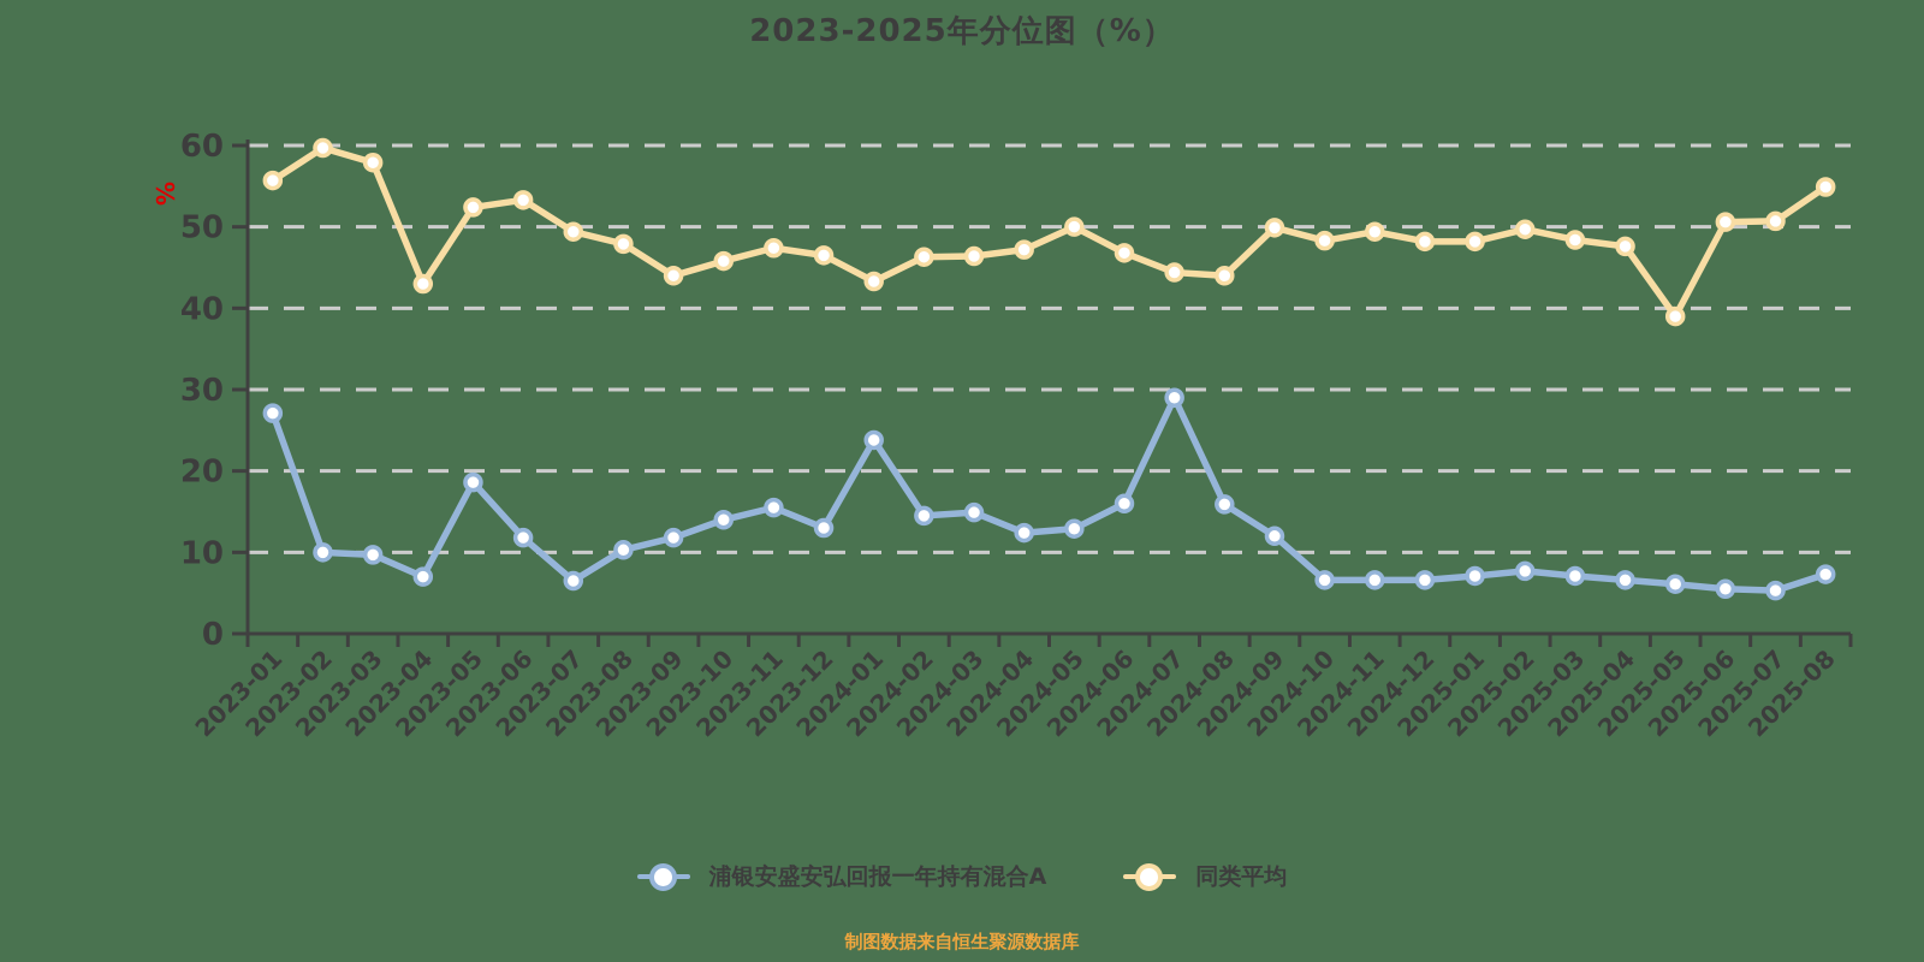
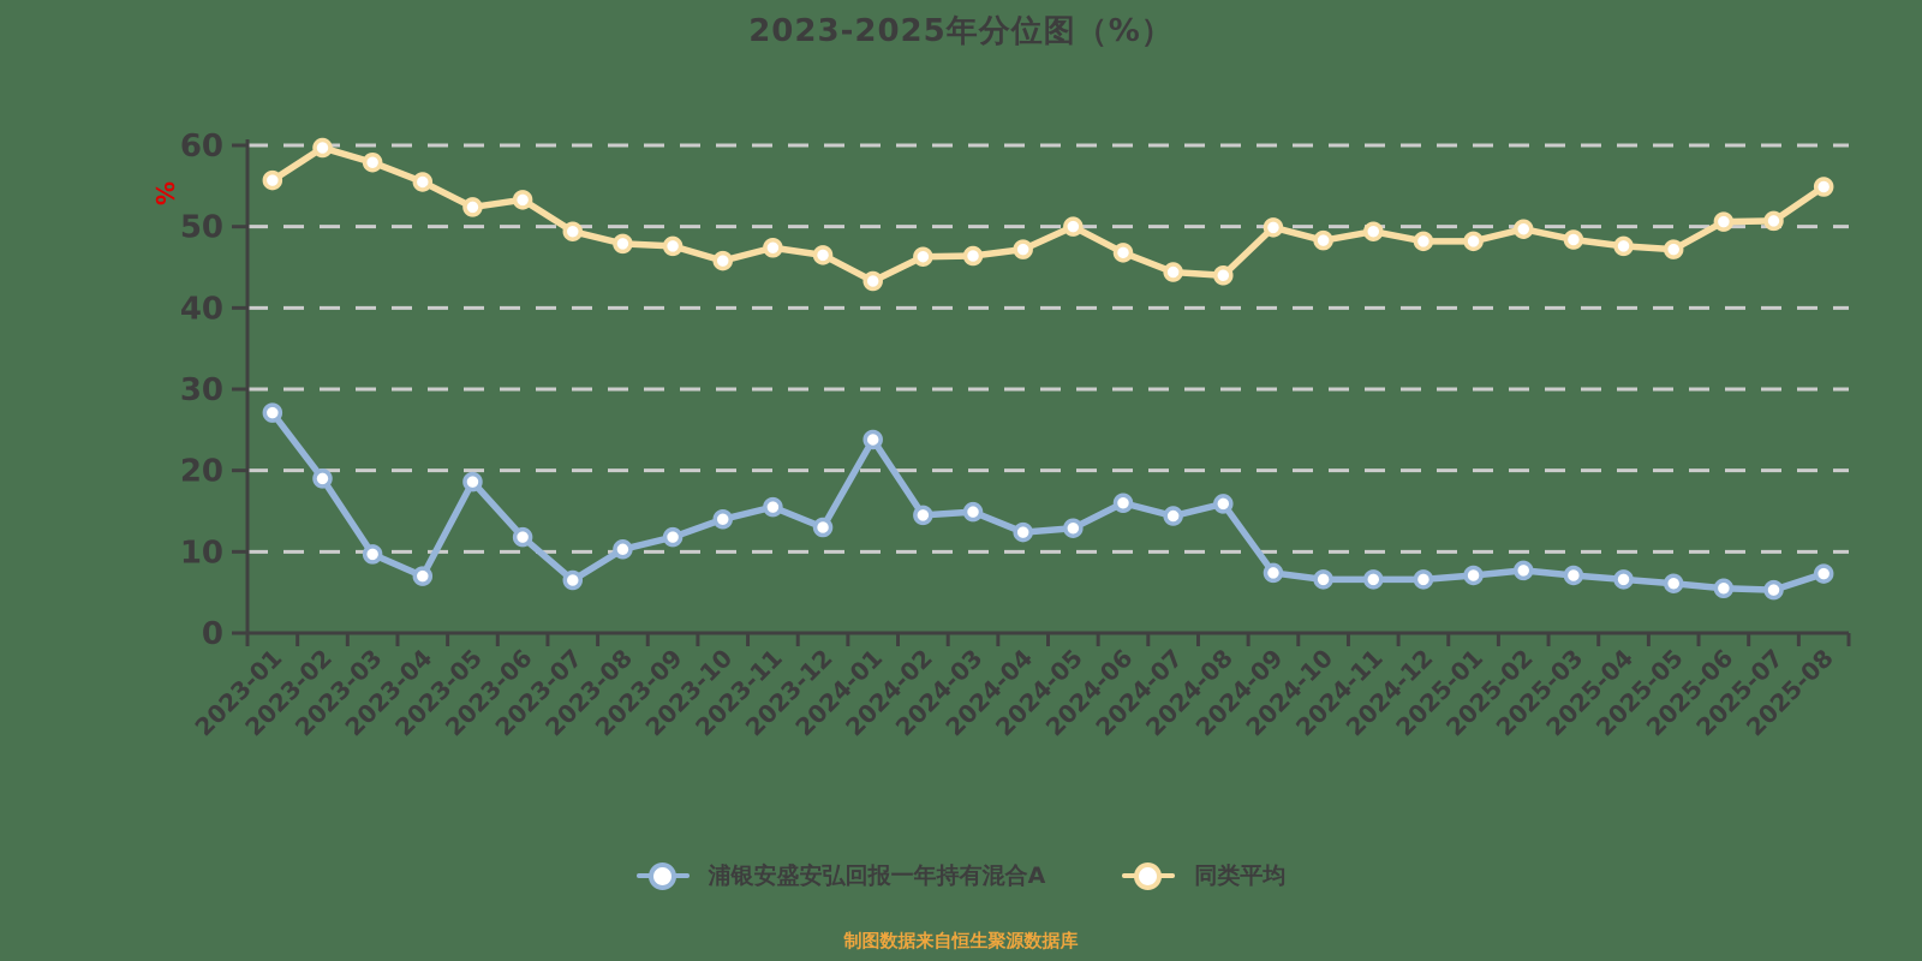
浦银安盛安弘回报一年持有混合A/2023-02: 10 -> 19
同类平均/2023-04: 43 -> 56
同类平均/2023-09: 44 -> 48
浦银安盛安弘回报一年持有混合A/2024-07: 29 -> 14
浦银安盛安弘回报一年持有混合A/2024-09: 12 -> 7
同类平均/2025-05: 39 -> 47
